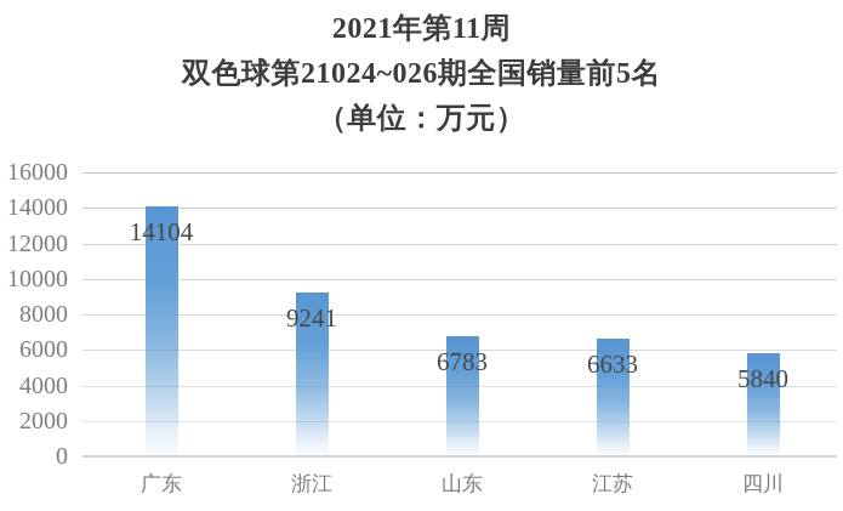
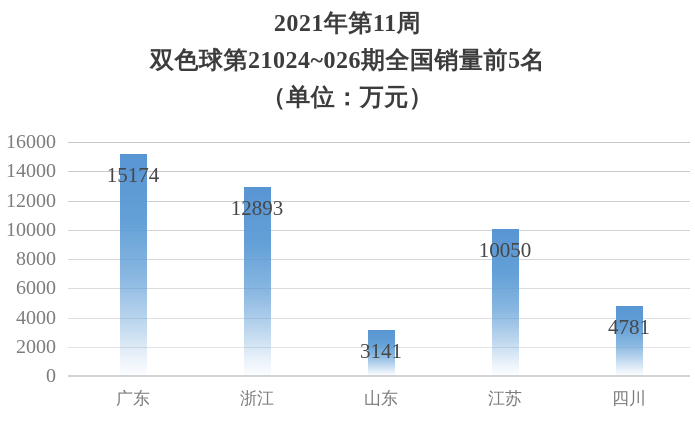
广东: 14104 -> 15174
浙江: 9241 -> 12893
山东: 6783 -> 3141
江苏: 6633 -> 10050
四川: 5840 -> 4781
